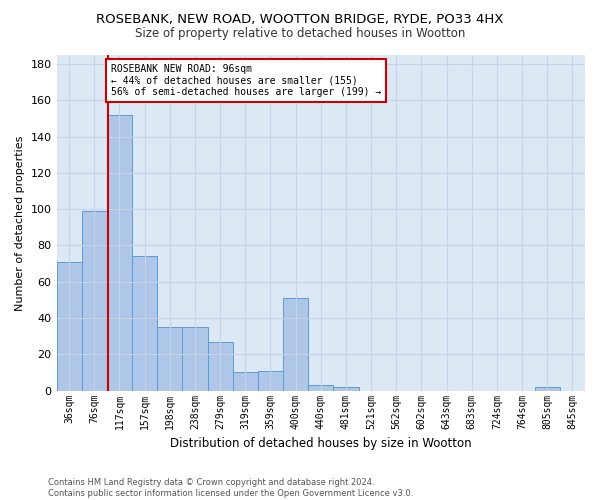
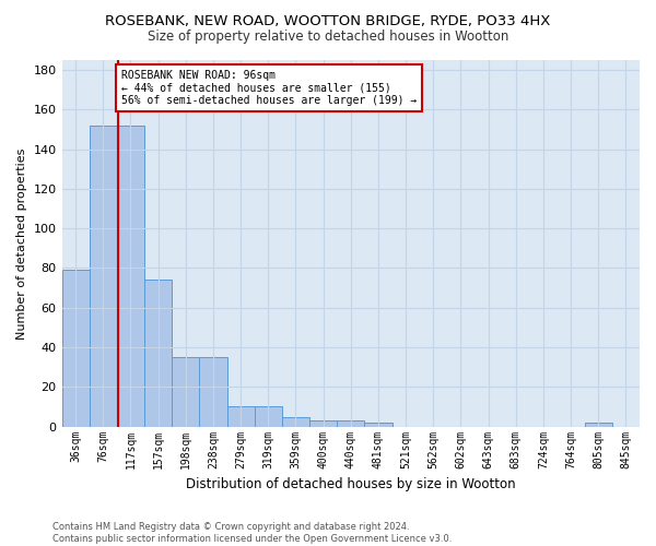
36sqm: 71 -> 79
76sqm: 99 -> 152
279sqm: 27 -> 10
359sqm: 11 -> 5
400sqm: 51 -> 3
